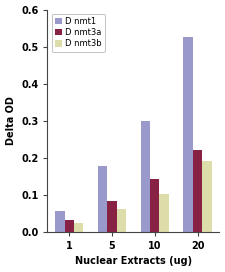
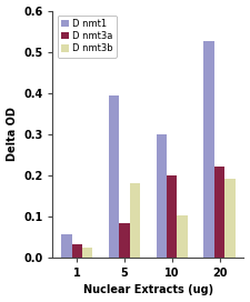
D nmt1/5: 0.178 -> 0.395
D nmt3b/5: 0.063 -> 0.180
D nmt3a/10: 0.143 -> 0.200
